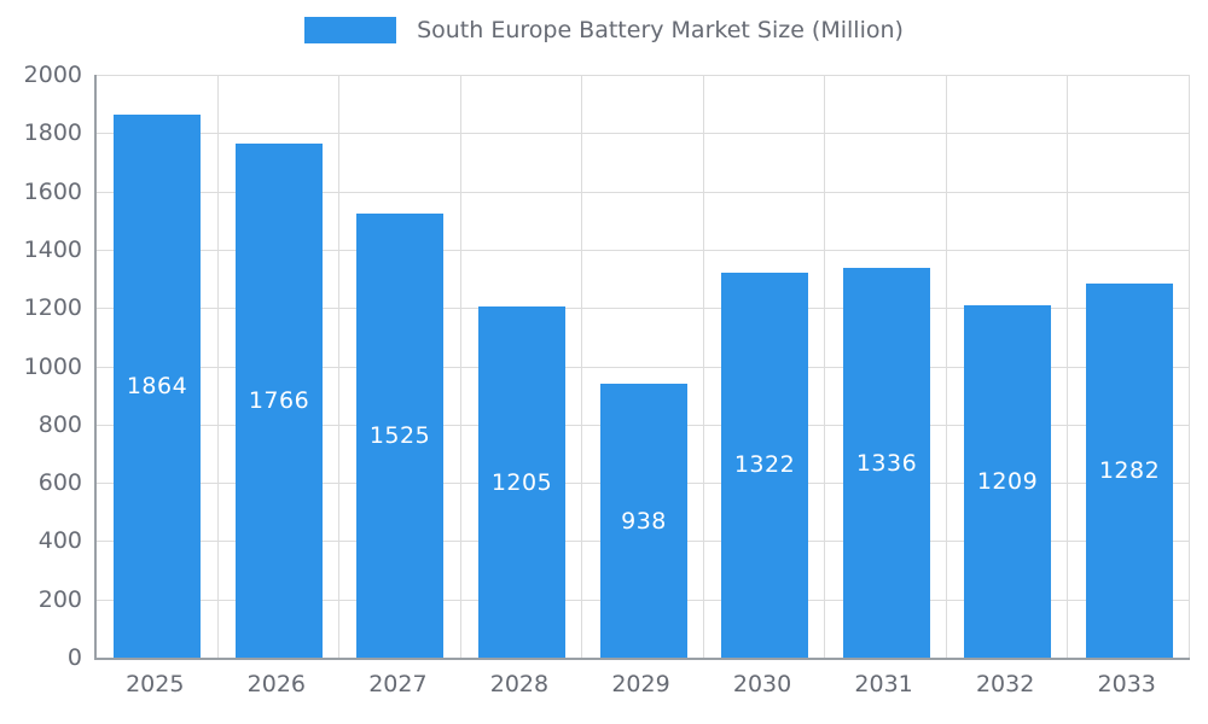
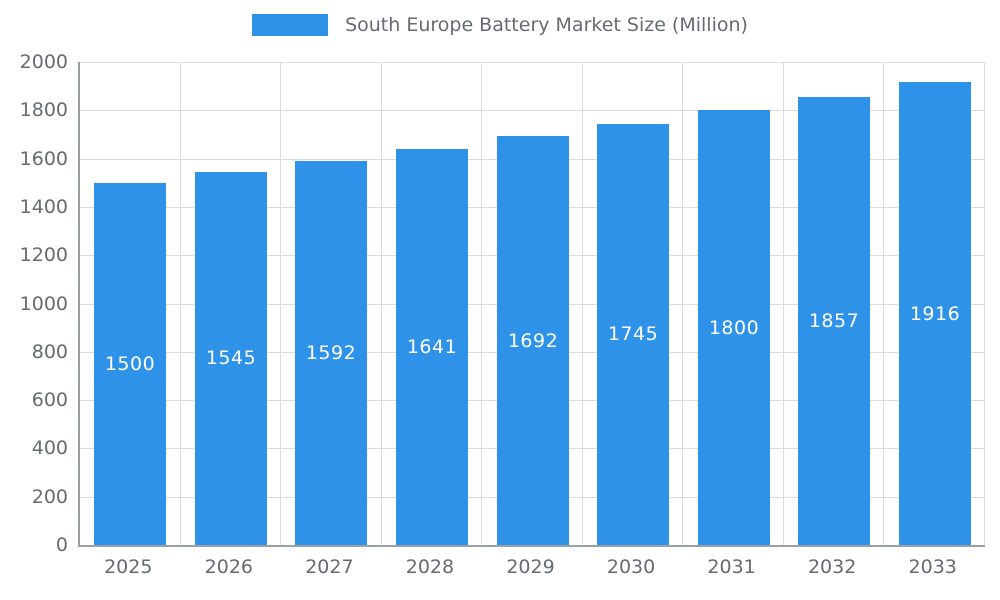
2025: 1864 -> 1500
2026: 1766 -> 1545
2027: 1525 -> 1592
2028: 1205 -> 1641
2029: 938 -> 1692
2030: 1322 -> 1745
2031: 1336 -> 1800
2032: 1209 -> 1857
2033: 1282 -> 1916
